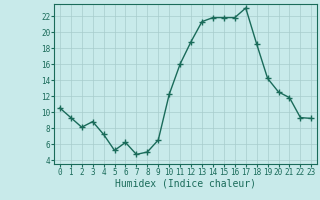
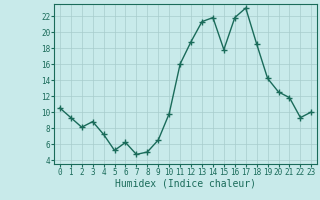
10: 12.2 -> 9.8
15: 21.8 -> 17.8
23: 9.2 -> 10.0
